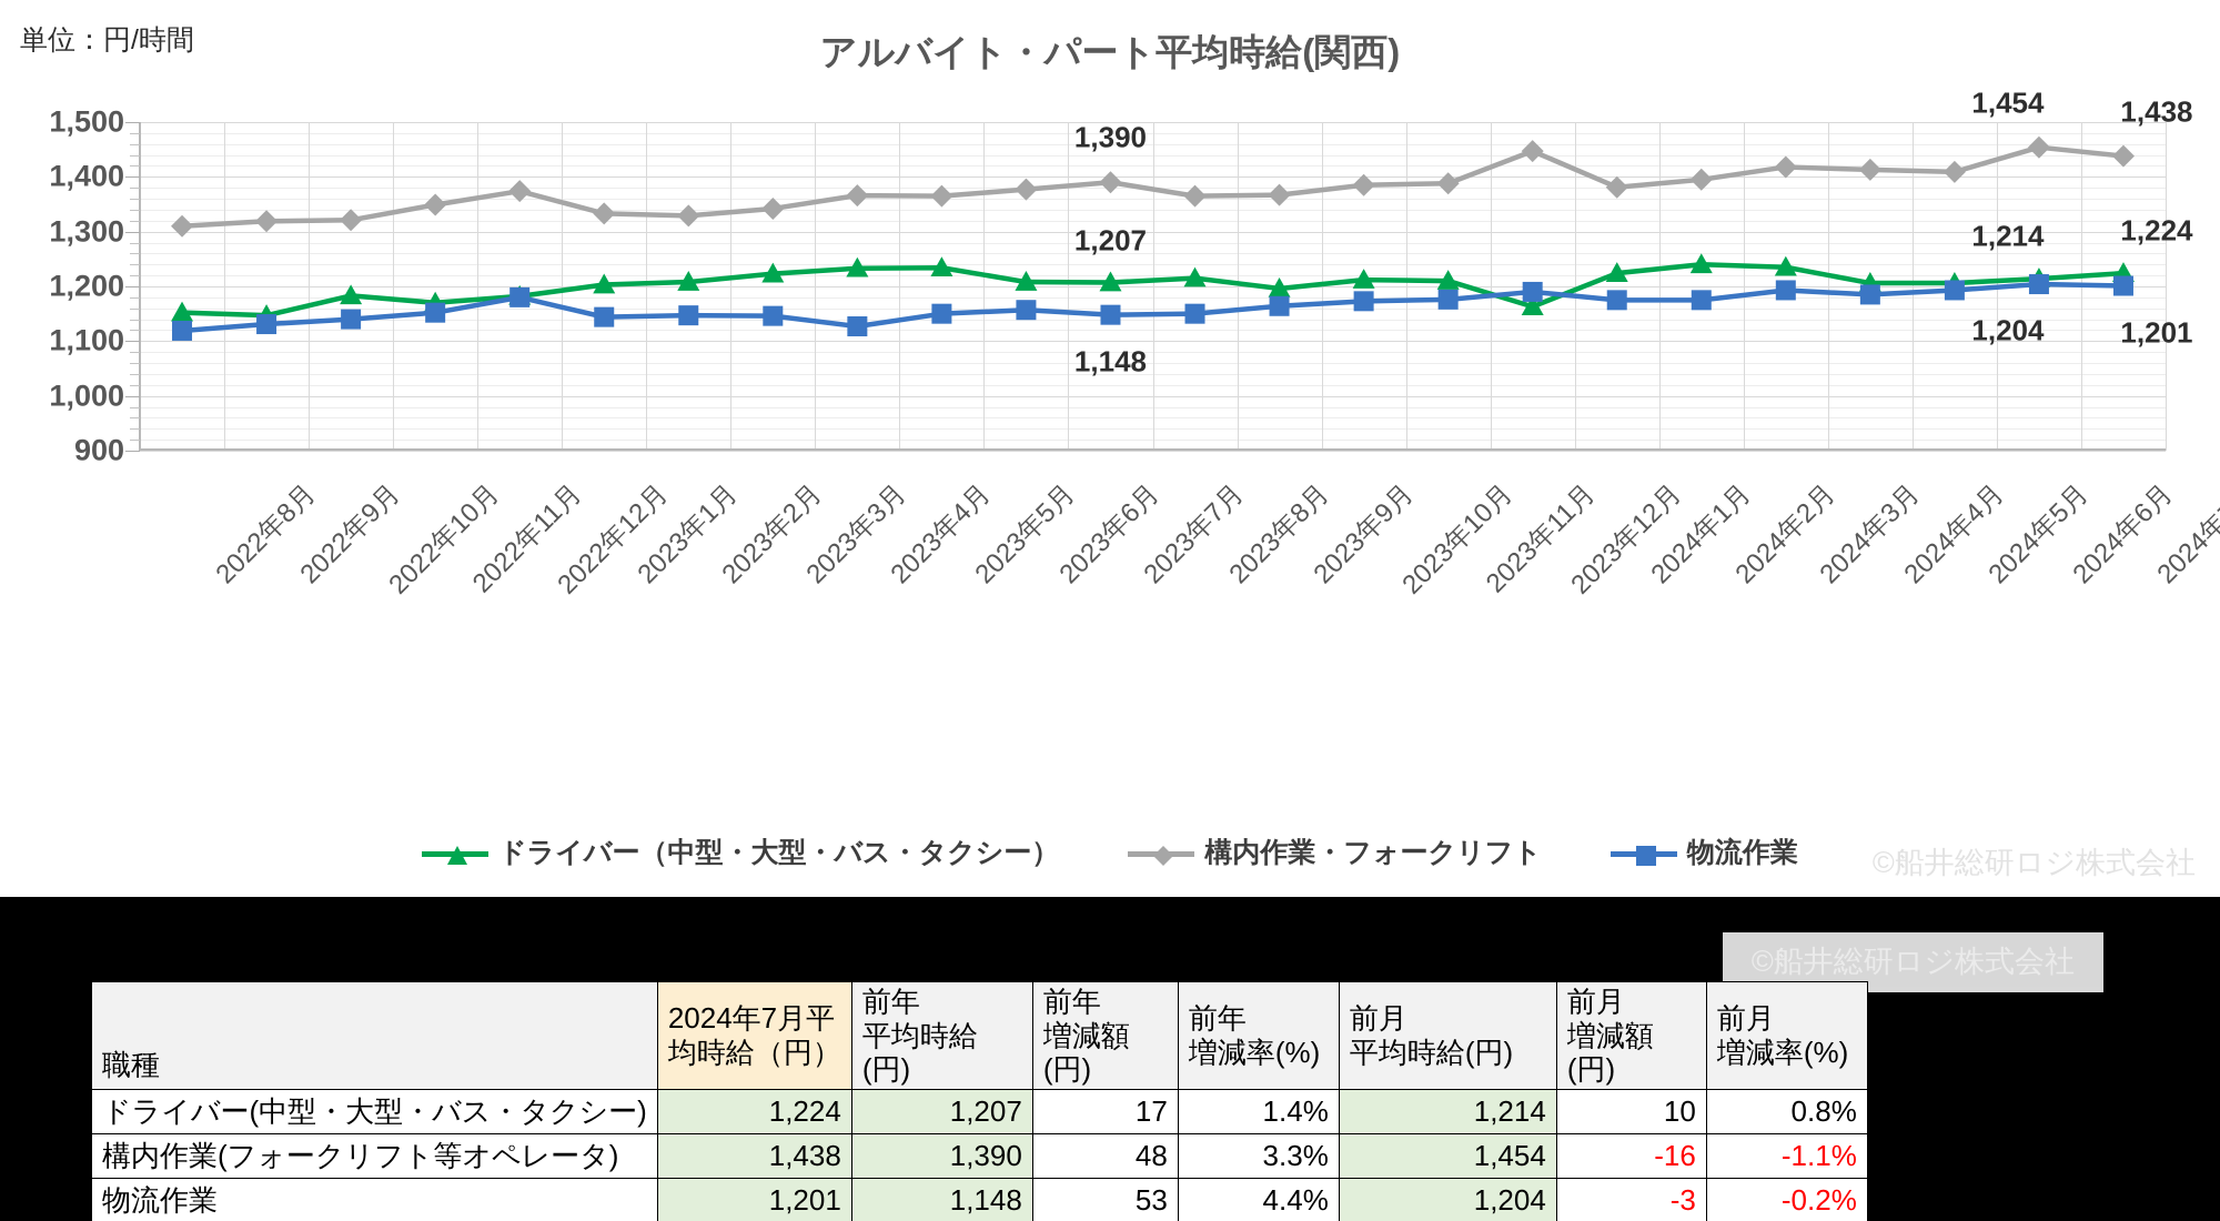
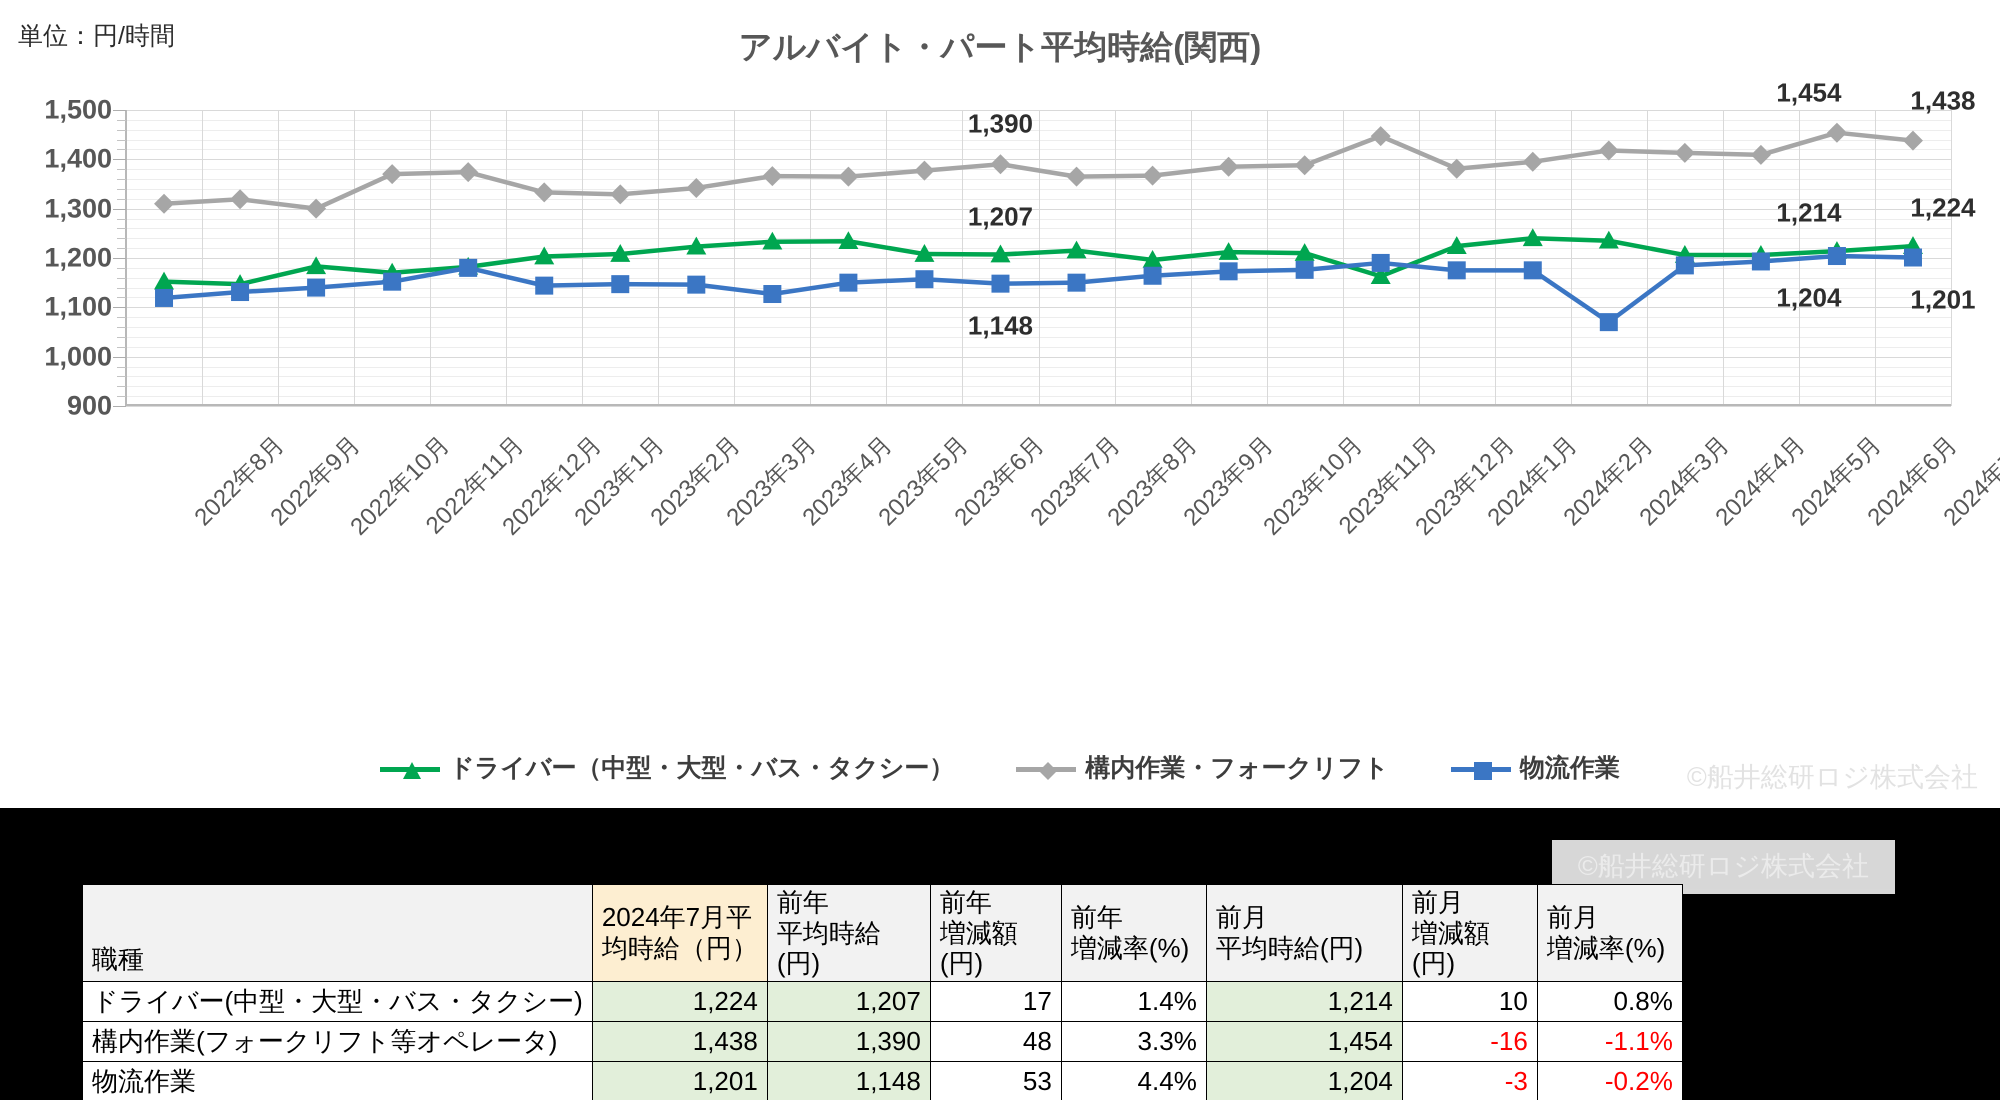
構内作業・フォークリフト/2022年10月: 1320 -> 1300
構内作業・フォークリフト/2022年11月: 1350 -> 1370
物流作業/2024年3月: 1190 -> 1070
